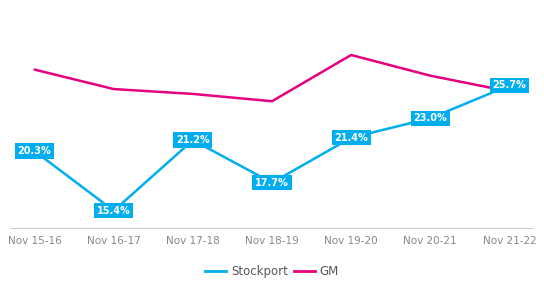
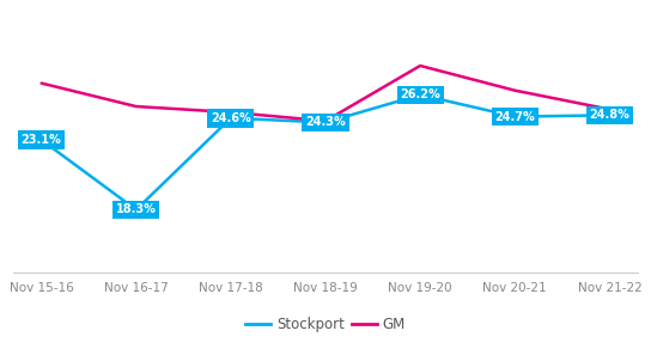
Stockport/Nov 15-16: 20.3% -> 23.1%
Stockport/Nov 16-17: 15.4% -> 18.3%
Stockport/Nov 17-18: 21.2% -> 24.6%
Stockport/Nov 18-19: 17.7% -> 24.3%
Stockport/Nov 19-20: 21.4% -> 26.2%
Stockport/Nov 20-21: 23.0% -> 24.7%
Stockport/Nov 21-22: 25.7% -> 24.8%
